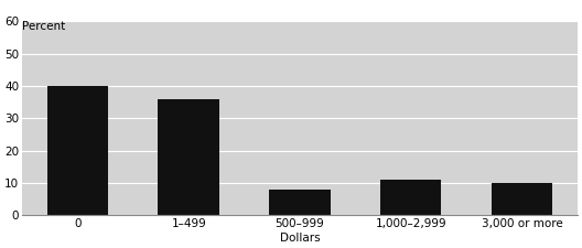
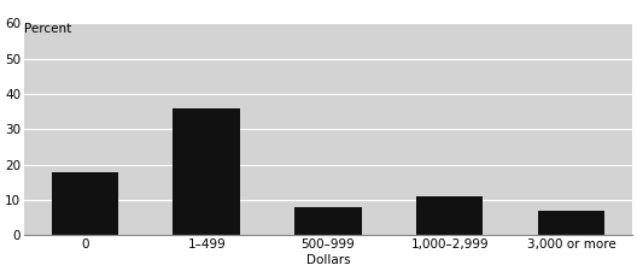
0: 40 -> 18
3,000 or more: 10 -> 7
